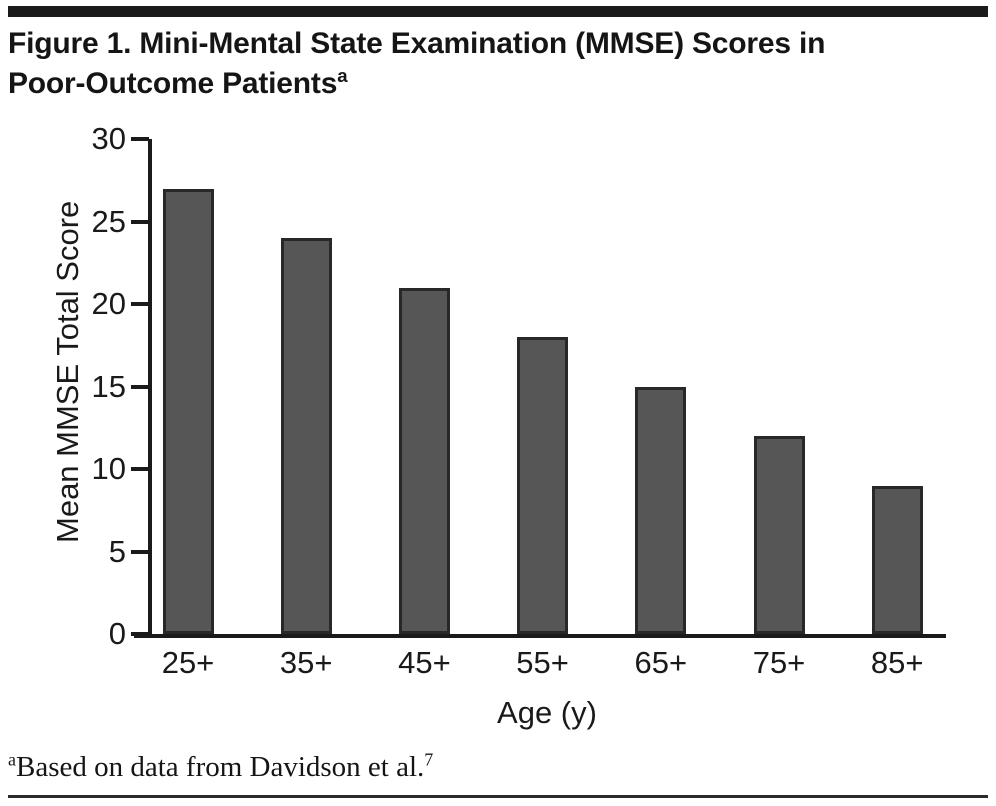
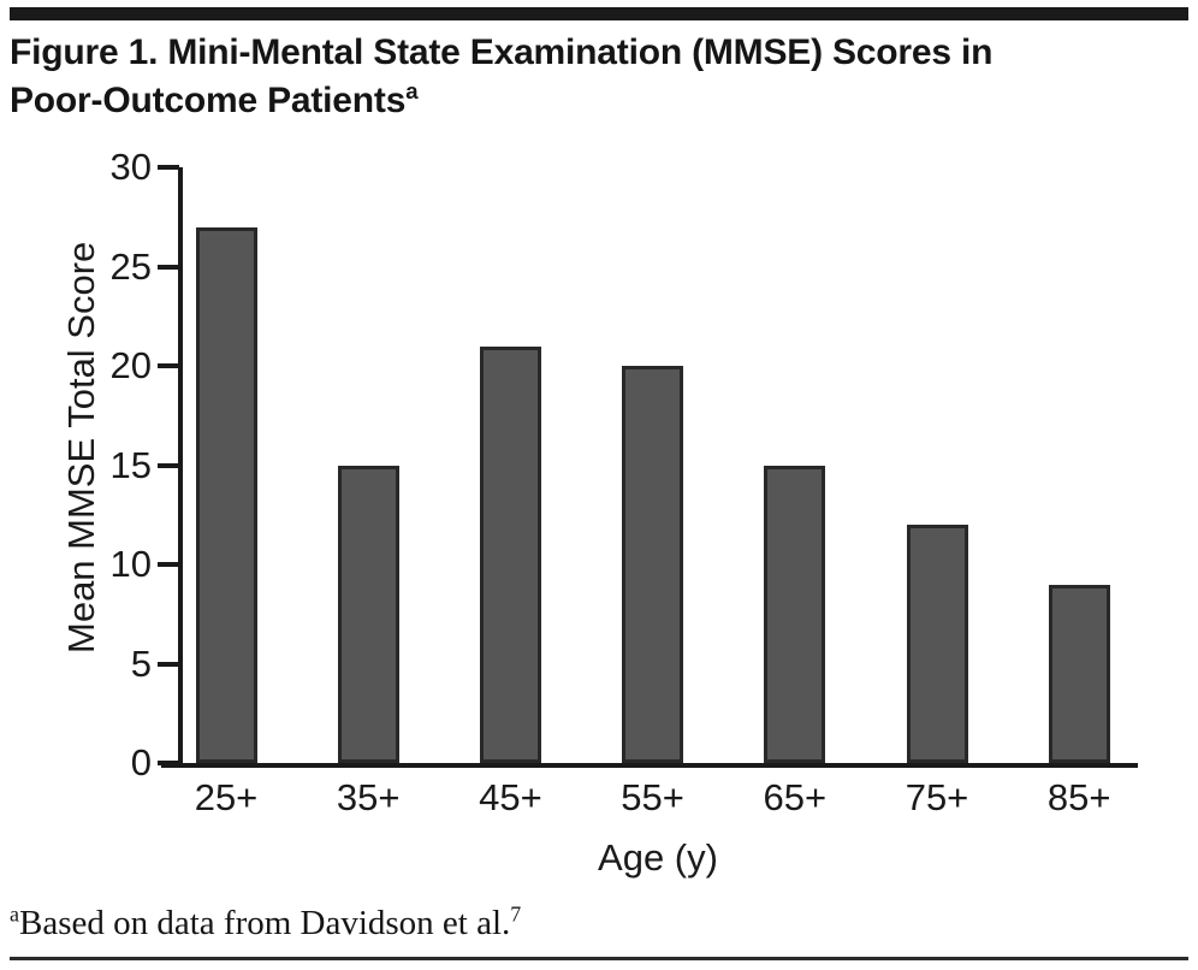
35+: 24 -> 15
55+: 18 -> 20
